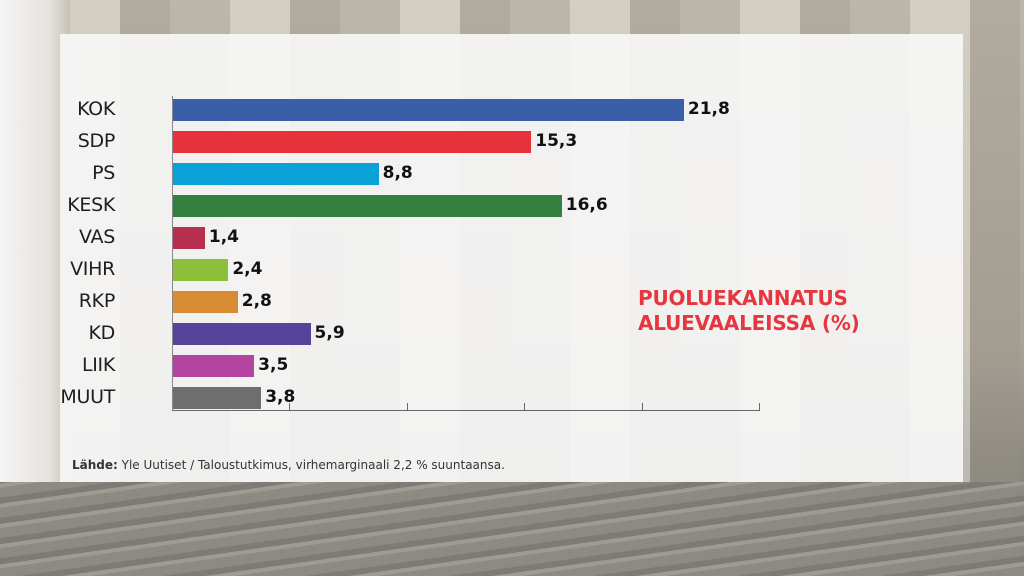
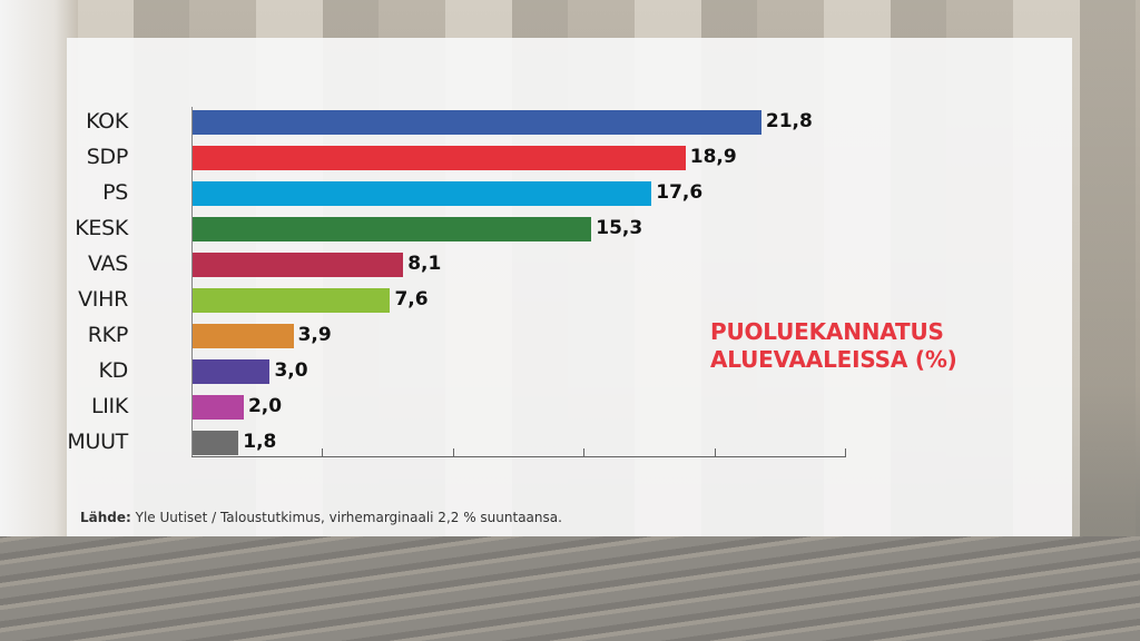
SDP: 15,3 -> 18,9
PS: 8,8 -> 17,6
KESK: 16,6 -> 15,3
VAS: 1,4 -> 8,1
VIHR: 2,4 -> 7,6
RKP: 2,8 -> 3,9
KD: 5,9 -> 3,0
LIIK: 3,5 -> 2,0
MUUT: 3,8 -> 1,8
